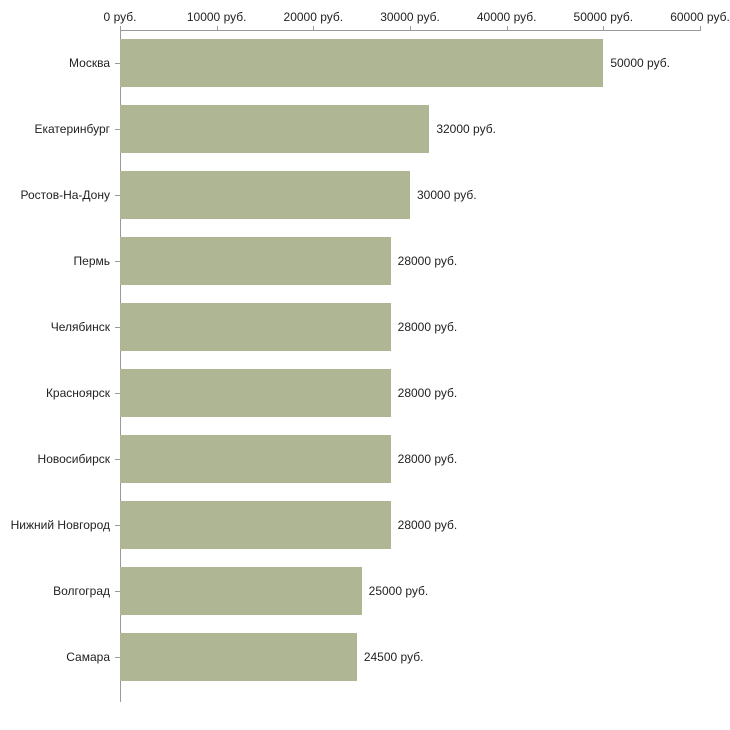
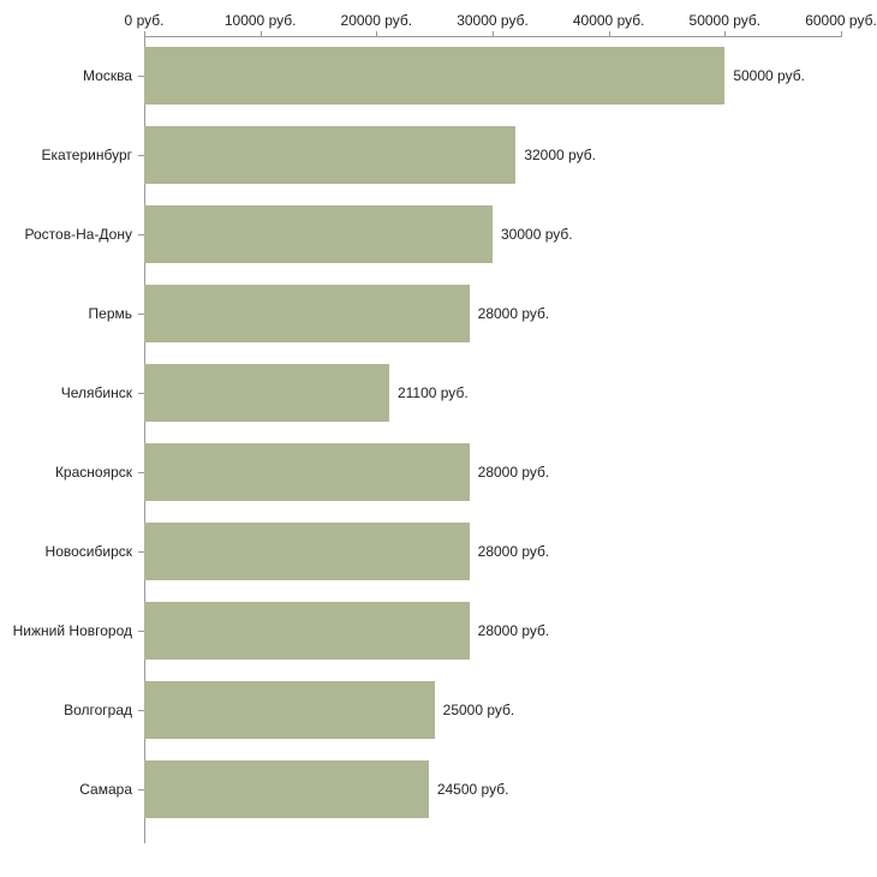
Челябинск: 28000 -> 21100
